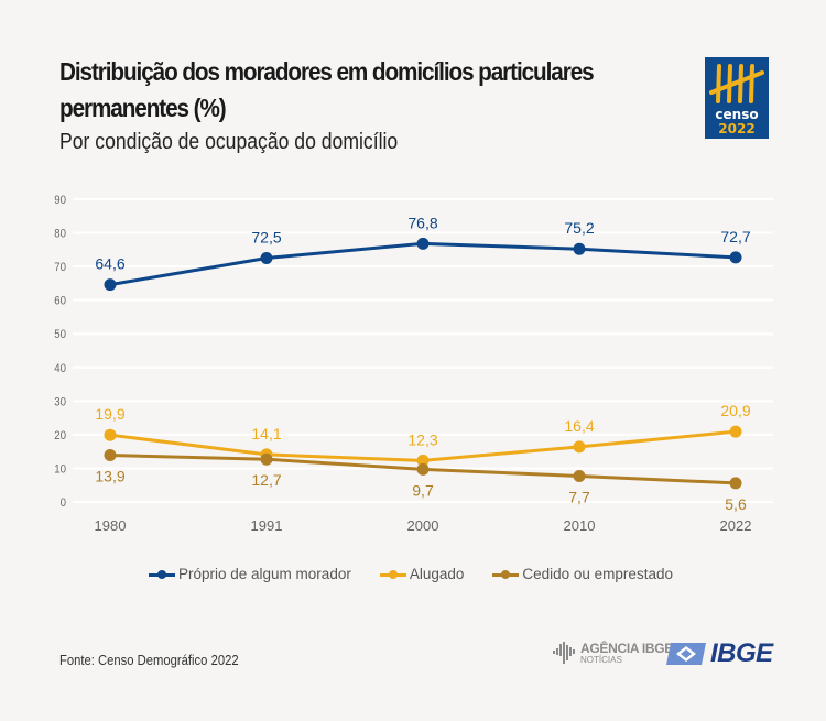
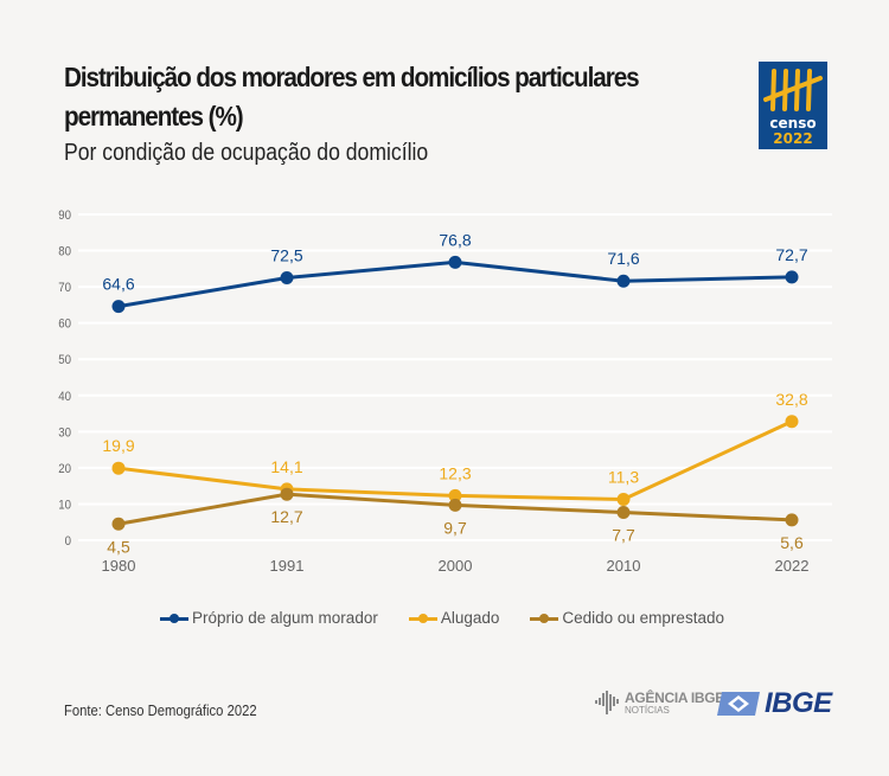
Cedido ou emprestado/1980: 13,9 -> 4,5
Próprio de algum morador/2010: 75,2 -> 71,6
Alugado/2010: 16,4 -> 11,3
Alugado/2022: 20,9 -> 32,8
